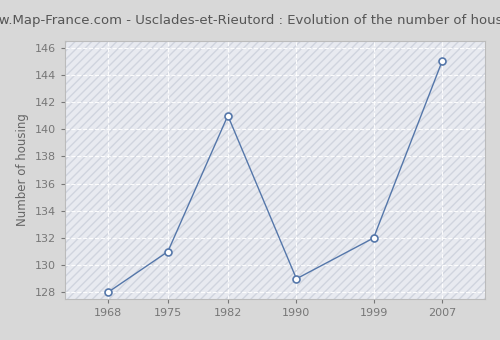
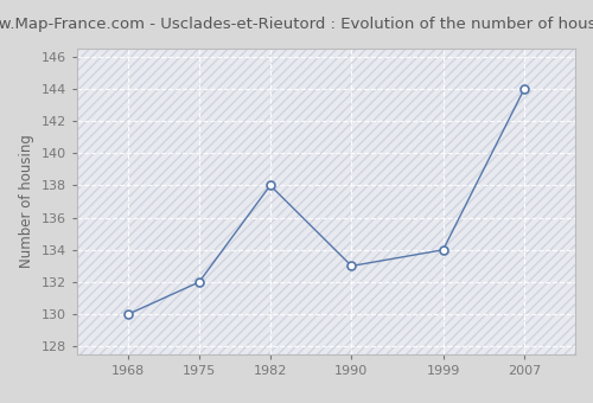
1968: 128 -> 130
1975: 131 -> 132
1982: 141 -> 138
1990: 129 -> 133
1999: 132 -> 134
2007: 145 -> 144
